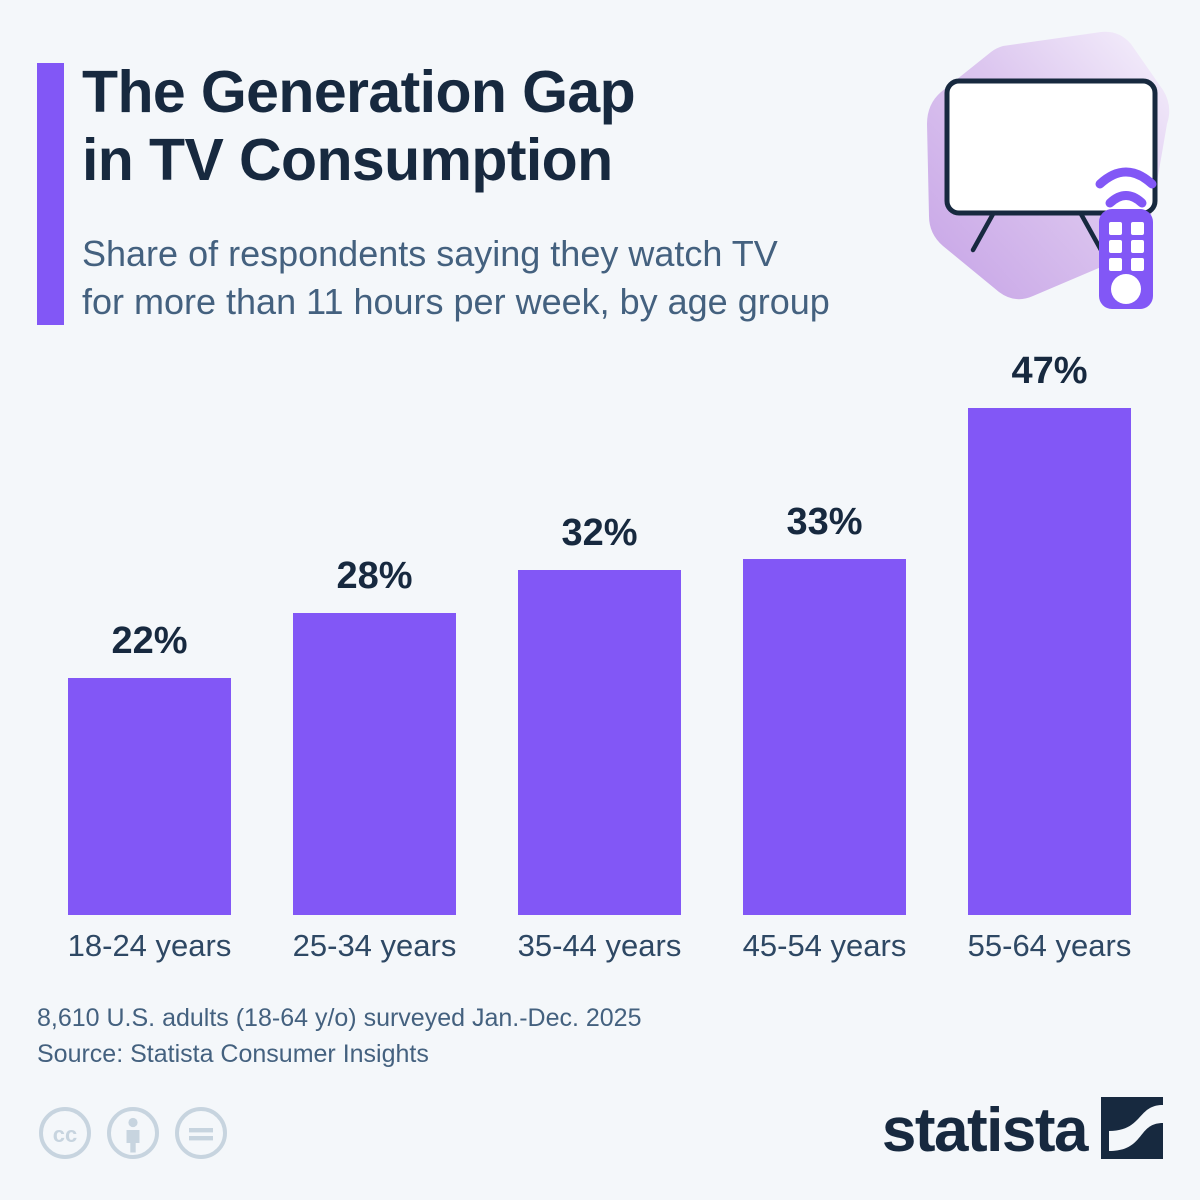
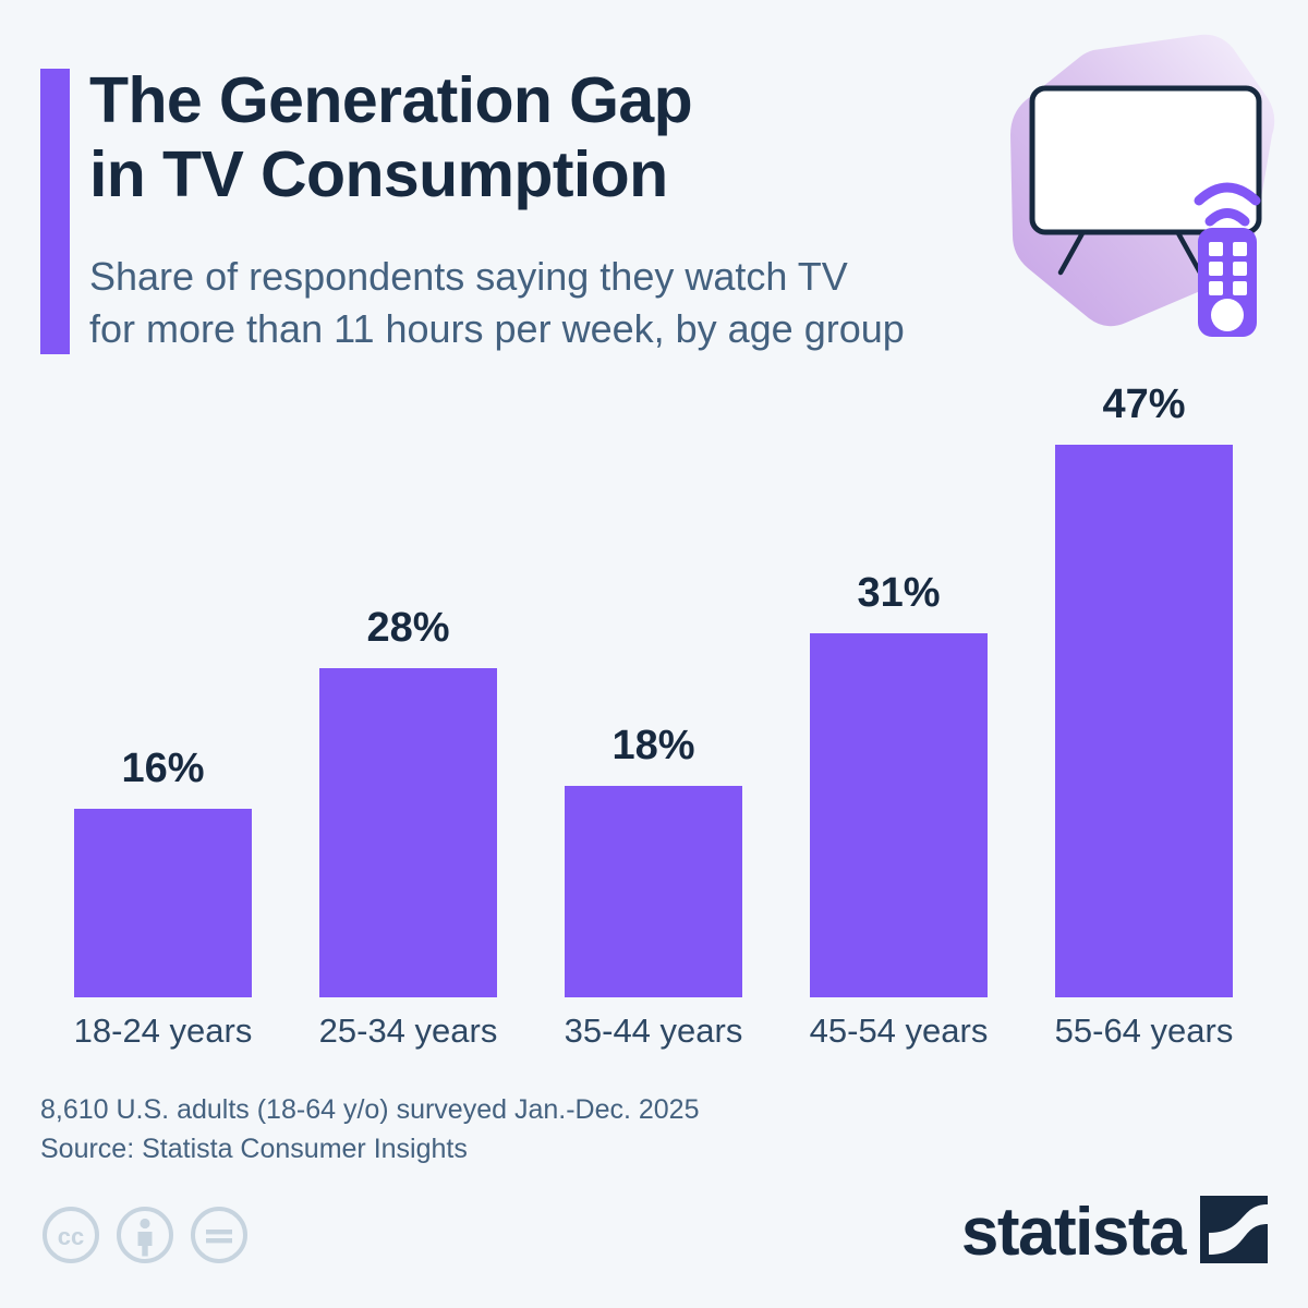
18-24 years: 22% -> 16%
35-44 years: 32% -> 18%
45-54 years: 33% -> 31%
